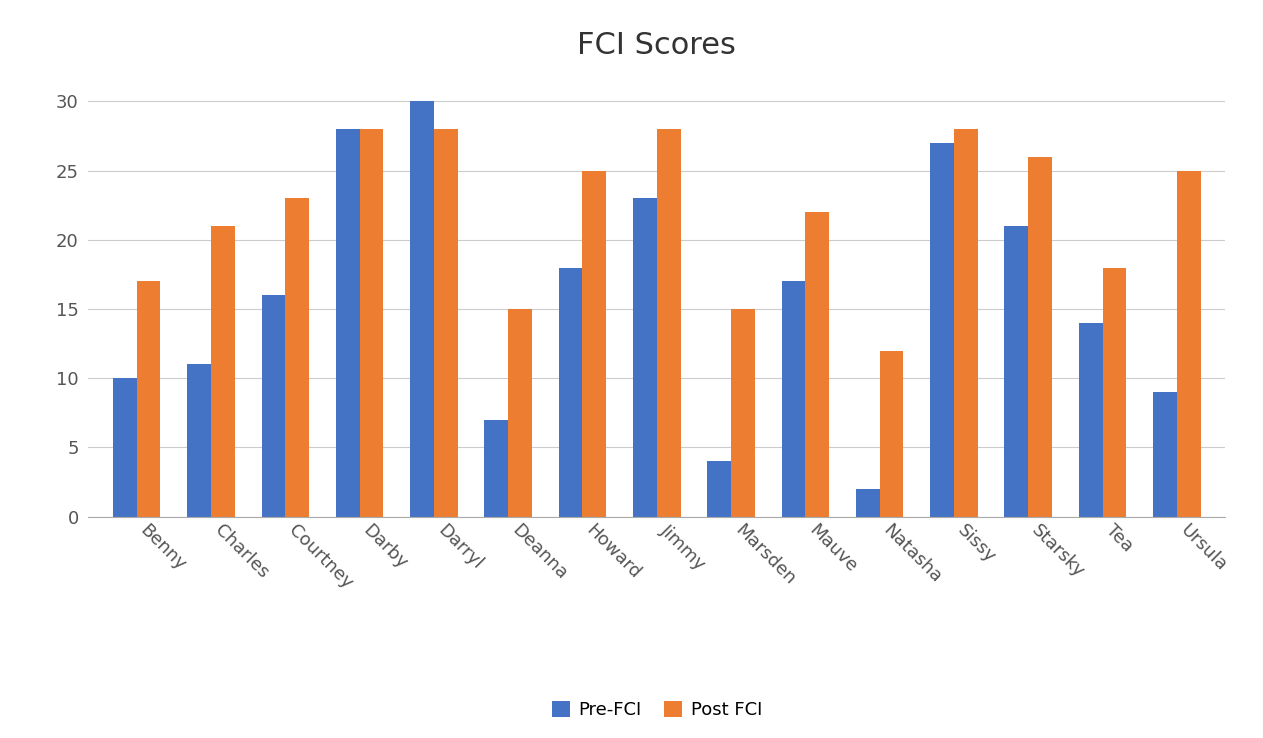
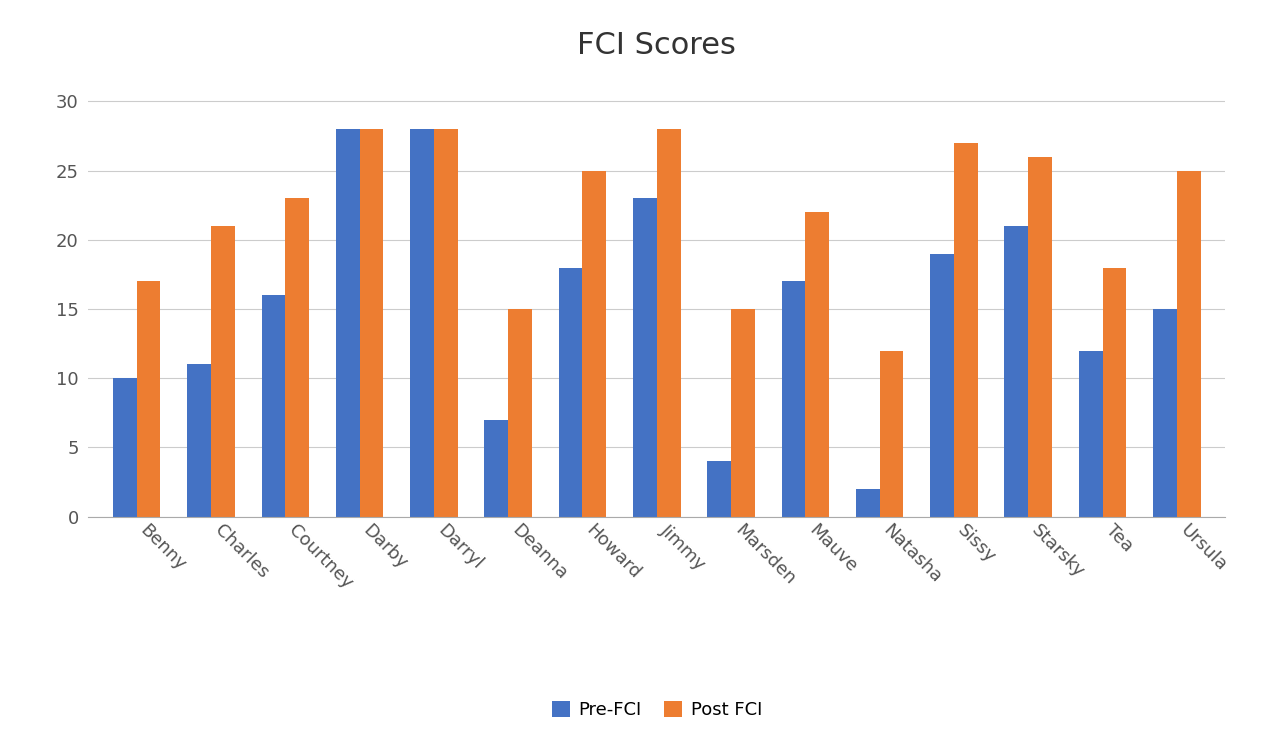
Pre-FCI/Darryl: 30 -> 28
Pre-FCI/Sissy: 27 -> 19
Post FCI/Sissy: 28 -> 27
Pre-FCI/Tea: 14 -> 12
Pre-FCI/Ursula: 9 -> 15
